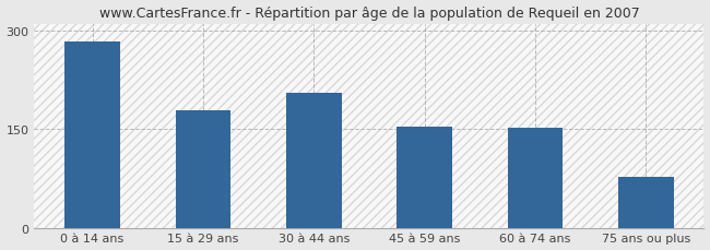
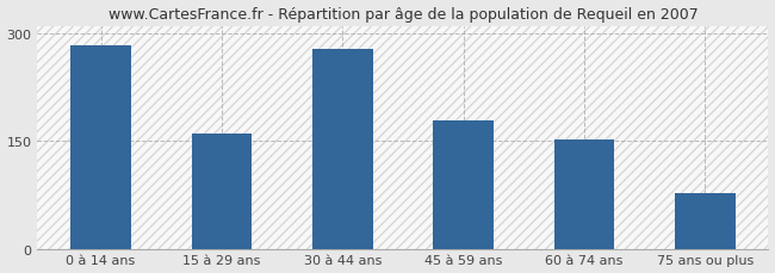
15 à 29 ans: 178 -> 160
30 à 44 ans: 204 -> 278
45 à 59 ans: 154 -> 178
